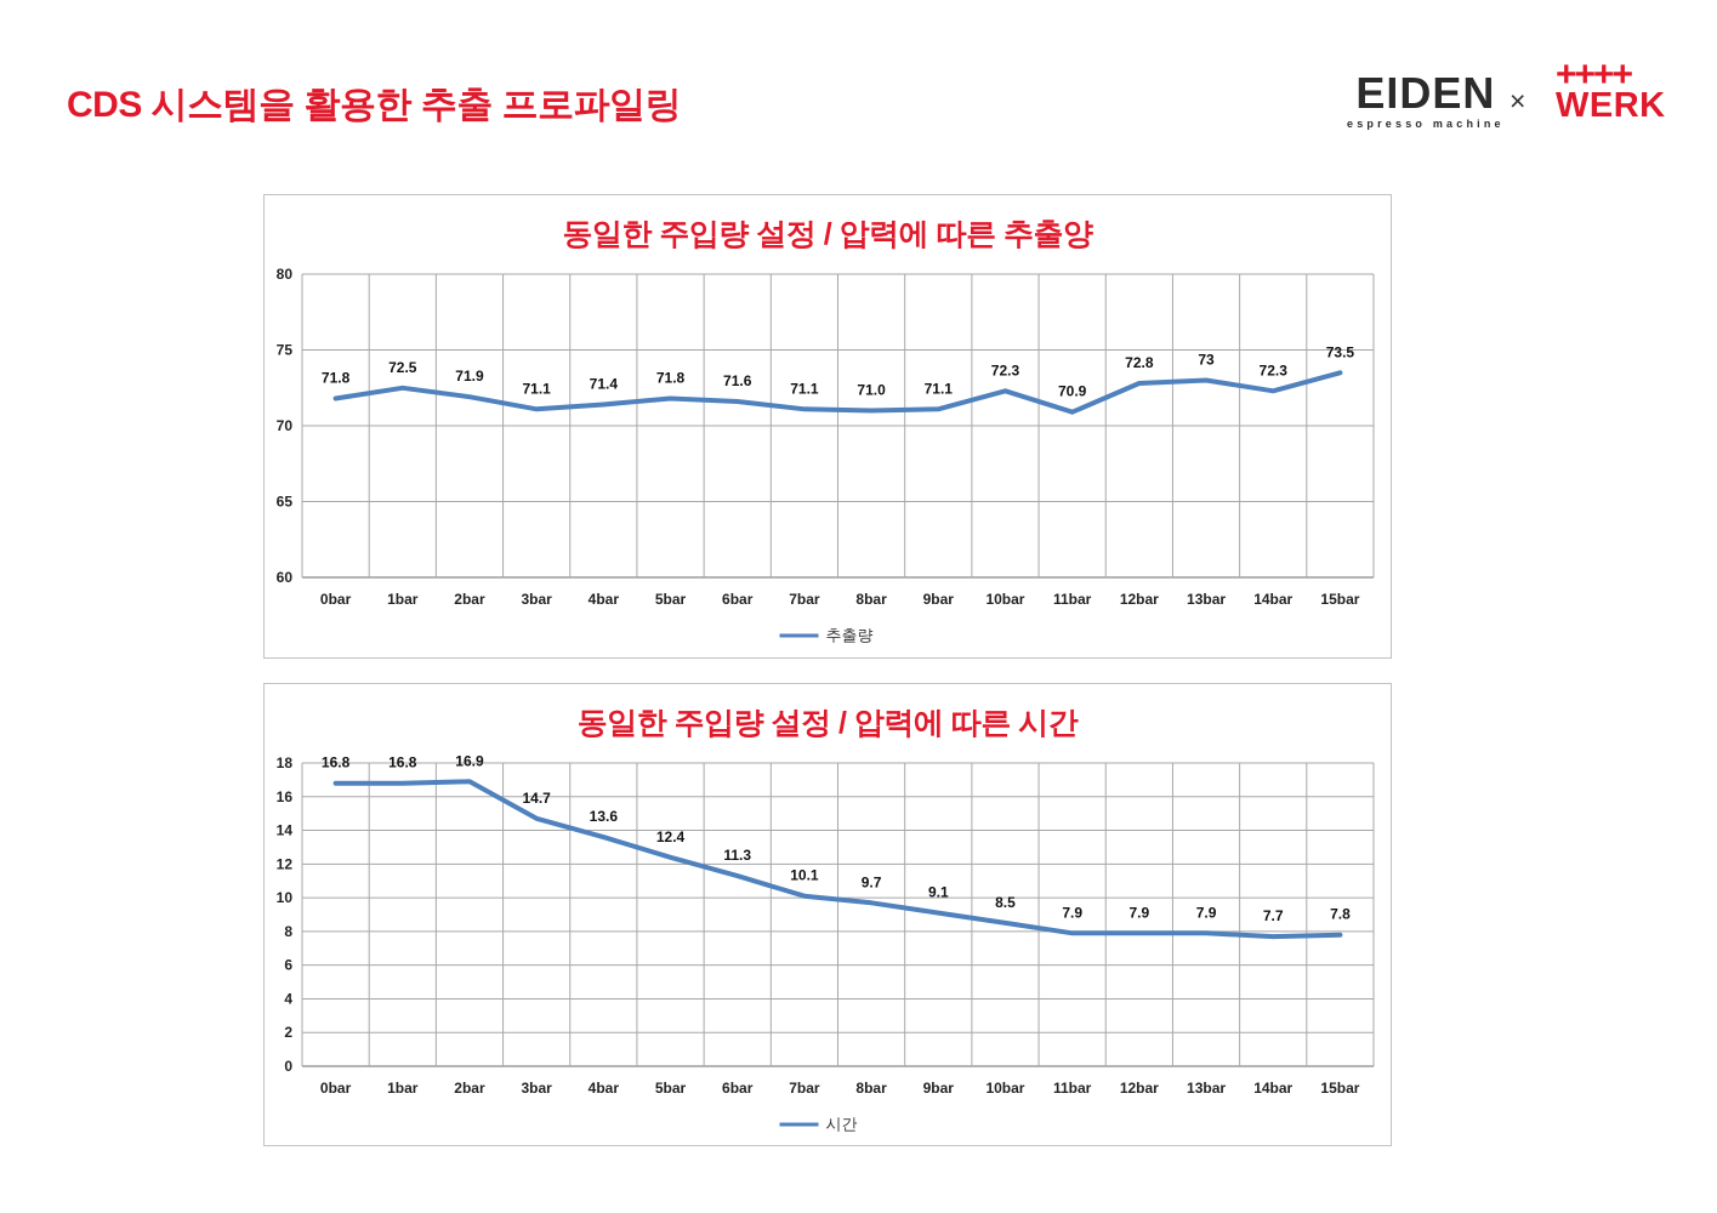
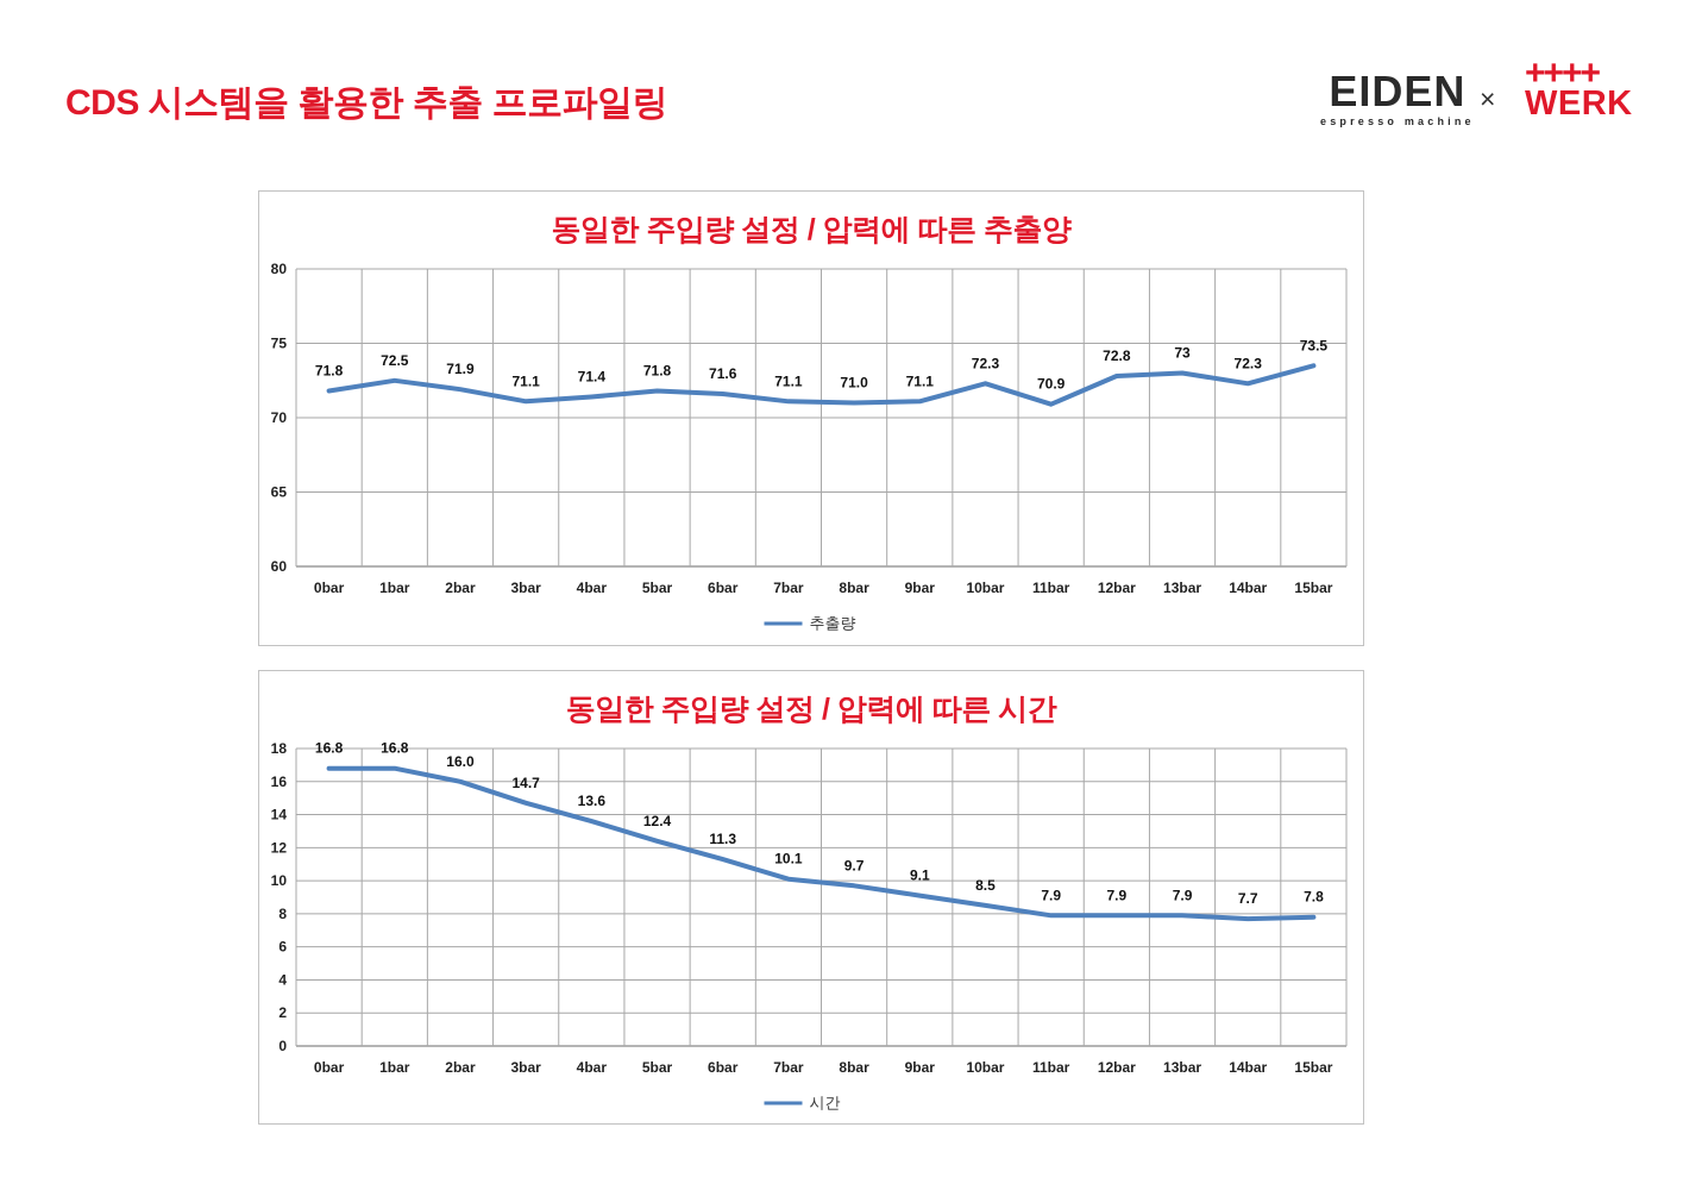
동일한 주입량 설정 / 압력에 따른 시간/2bar: 16.9 -> 16.0
